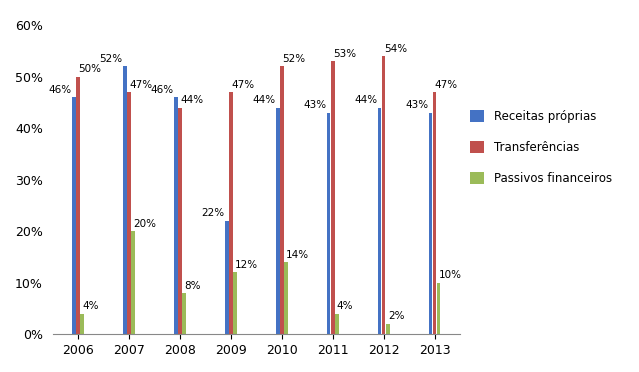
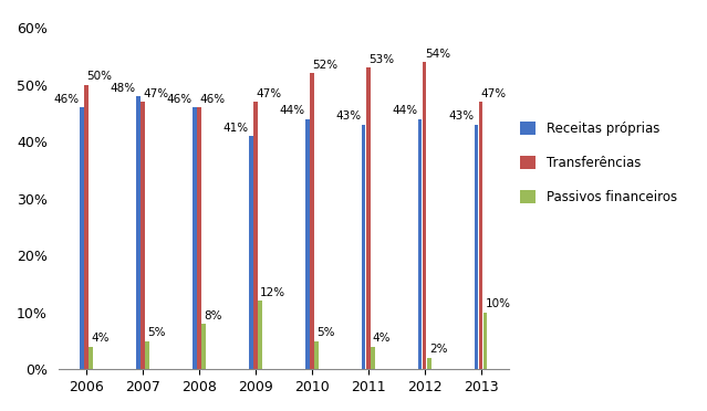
Receitas próprias/2007: 52% -> 48%
Passivos financeiros/2007: 20% -> 5%
Transferências/2008: 44% -> 46%
Receitas próprias/2009: 22% -> 41%
Passivos financeiros/2010: 14% -> 5%
